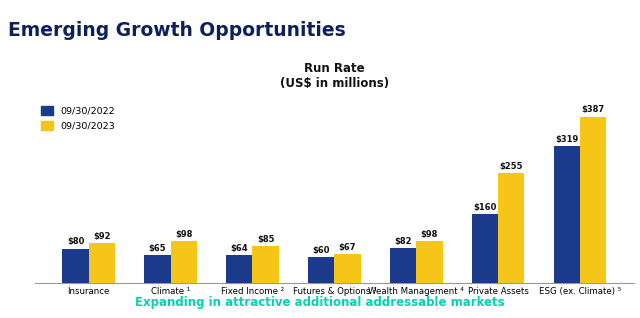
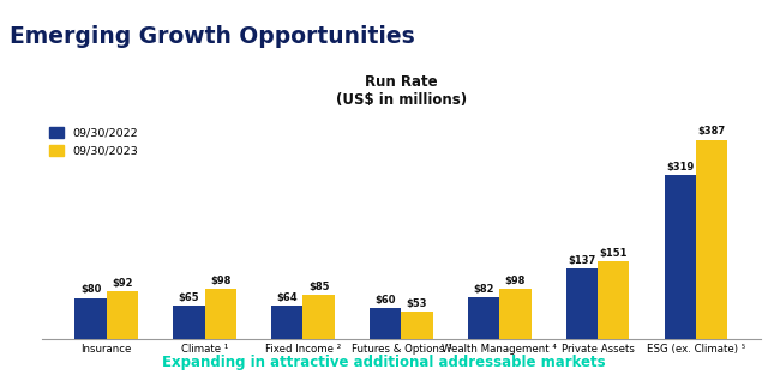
09/30/2023/Futures & Options ³: $67 -> $53
09/30/2022/Private Assets: $160 -> $137
09/30/2023/Private Assets: $255 -> $151
